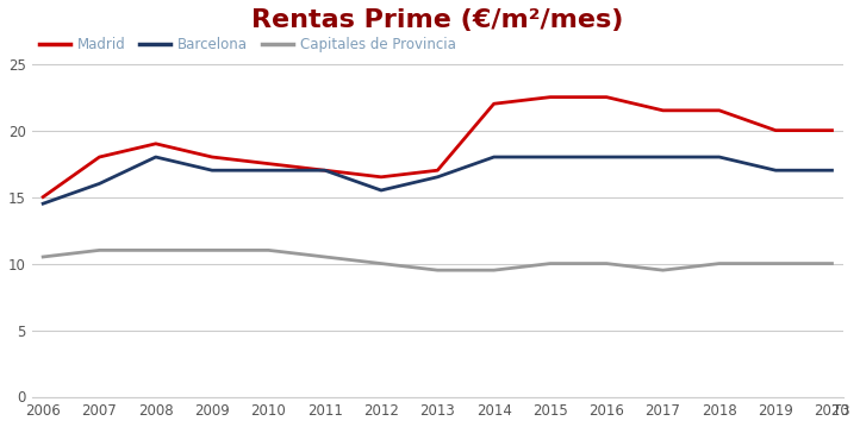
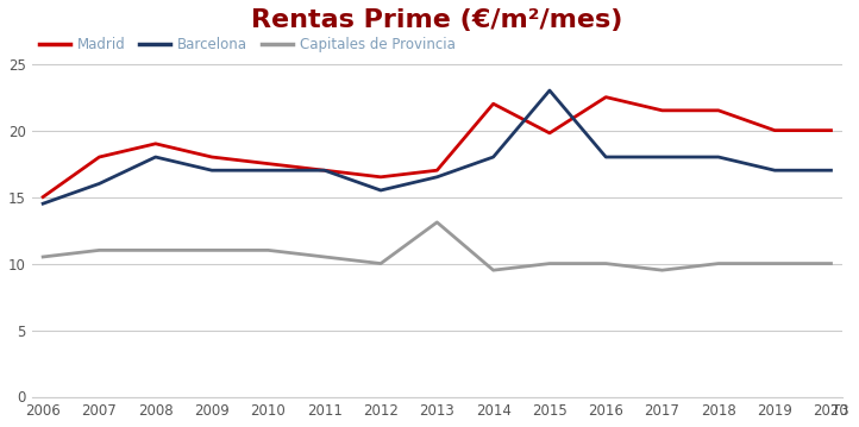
Capitales de Provincia/2013: 9.5 -> 13.1
Madrid/2015: 22.5 -> 19.8
Barcelona/2015: 18.0 -> 23.0
